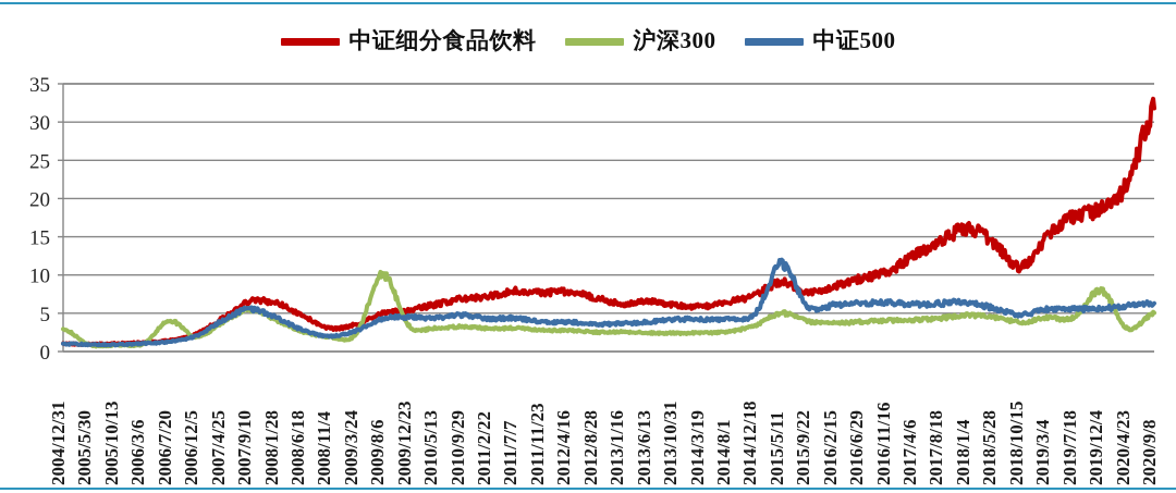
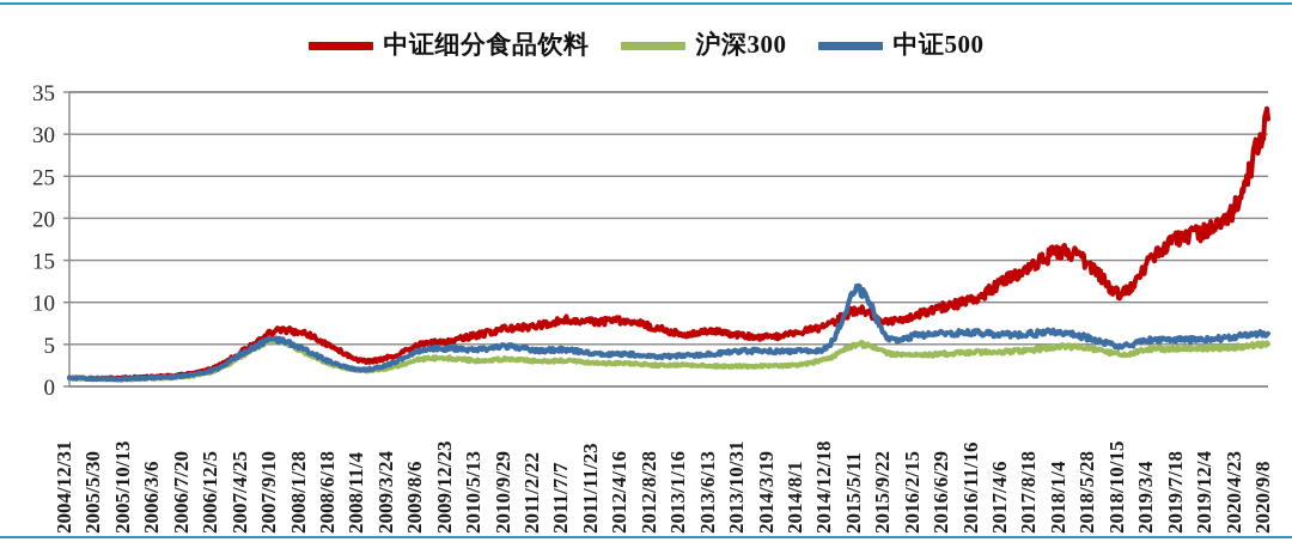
沪深300/2004/12/31: 3 -> 1
沪深300/2006/7/20: 4 -> 1
沪深300/2009/8/6: 10 -> 3
沪深300/2019/12/4: 8 -> 5
沪深300/2020/4/23: 3 -> 5
